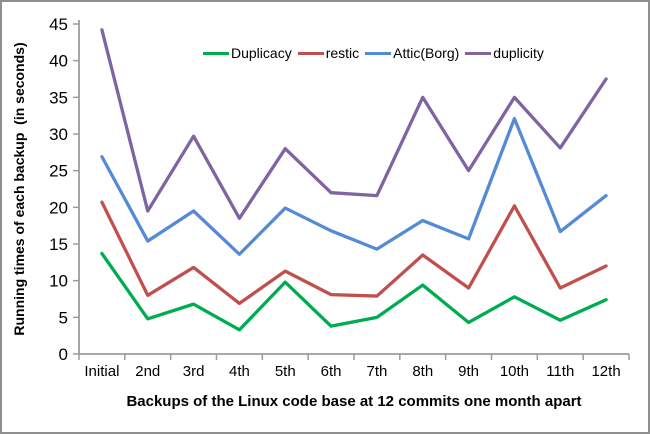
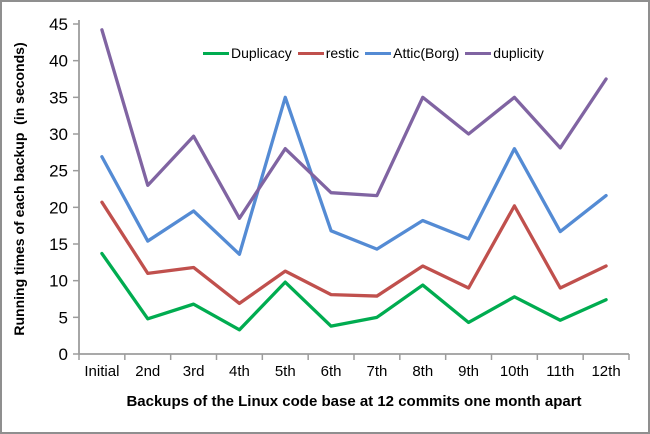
restic/2nd: 8 -> 11
duplicity/2nd: 20 -> 23
Attic(Borg)/5th: 20 -> 35
restic/8th: 14 -> 12
duplicity/9th: 25 -> 30
Attic(Borg)/10th: 32 -> 28
